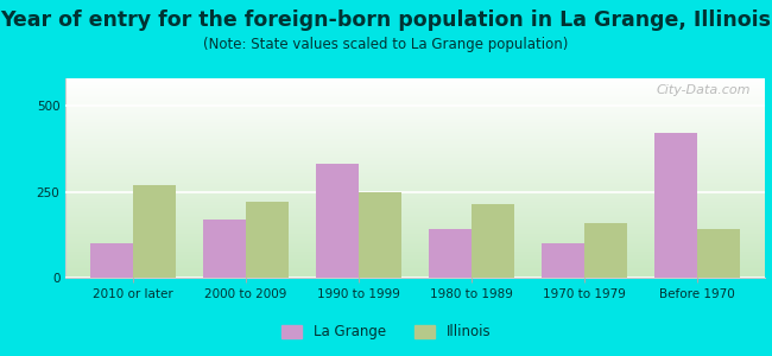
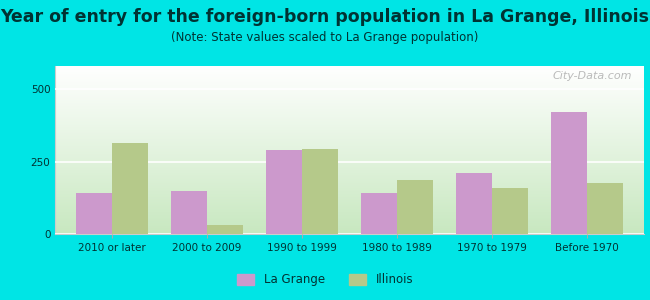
La Grange/2010 or later: 100 -> 140
Illinois/2010 or later: 270 -> 315
La Grange/2000 to 2009: 170 -> 150
Illinois/2000 to 2009: 220 -> 30
La Grange/1990 to 1999: 330 -> 290
Illinois/1990 to 1999: 250 -> 295
Illinois/1980 to 1989: 215 -> 185
La Grange/1970 to 1979: 100 -> 210
Illinois/Before 1970: 140 -> 175
